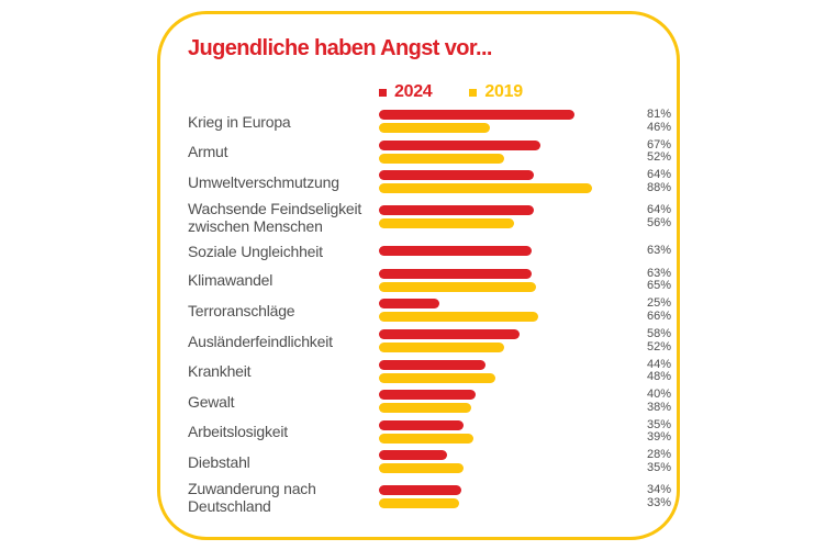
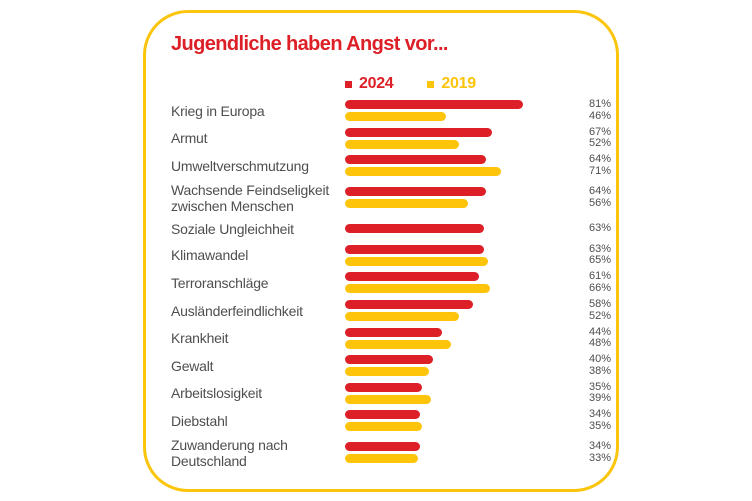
2019/Umweltverschmutzung: 88% -> 71%
2024/Terroranschläge: 25% -> 61%
2024/Diebstahl: 28% -> 34%
